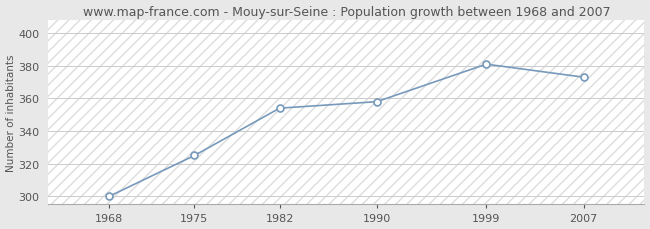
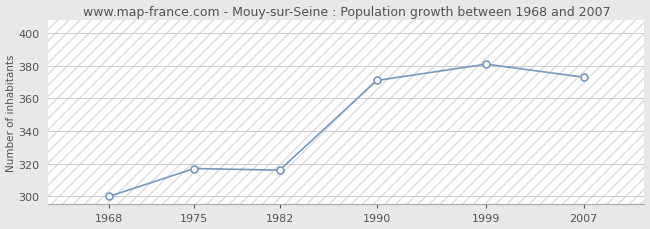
1975: 325 -> 317
1982: 354 -> 316
1990: 358 -> 371
